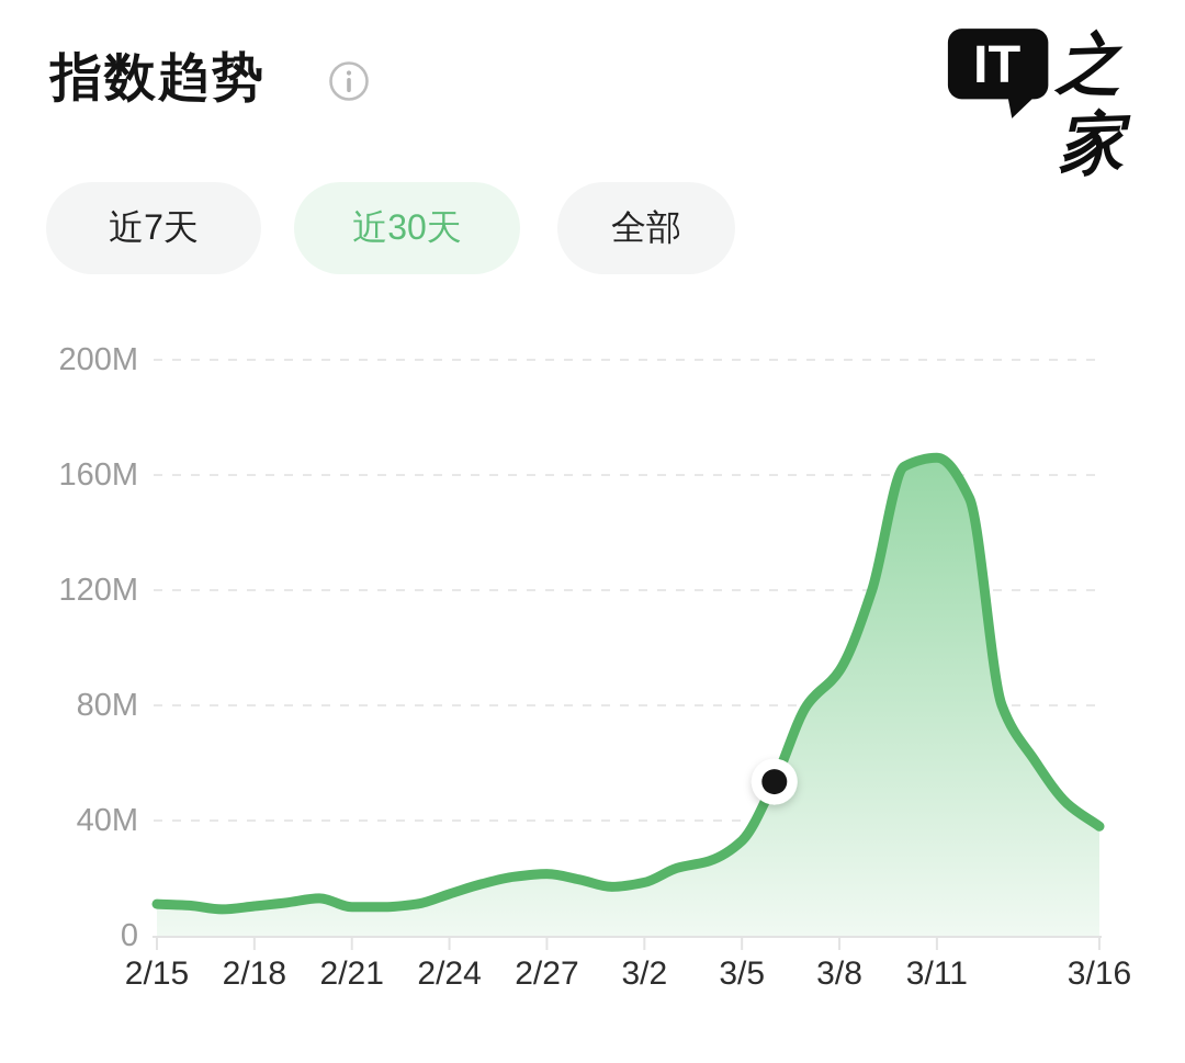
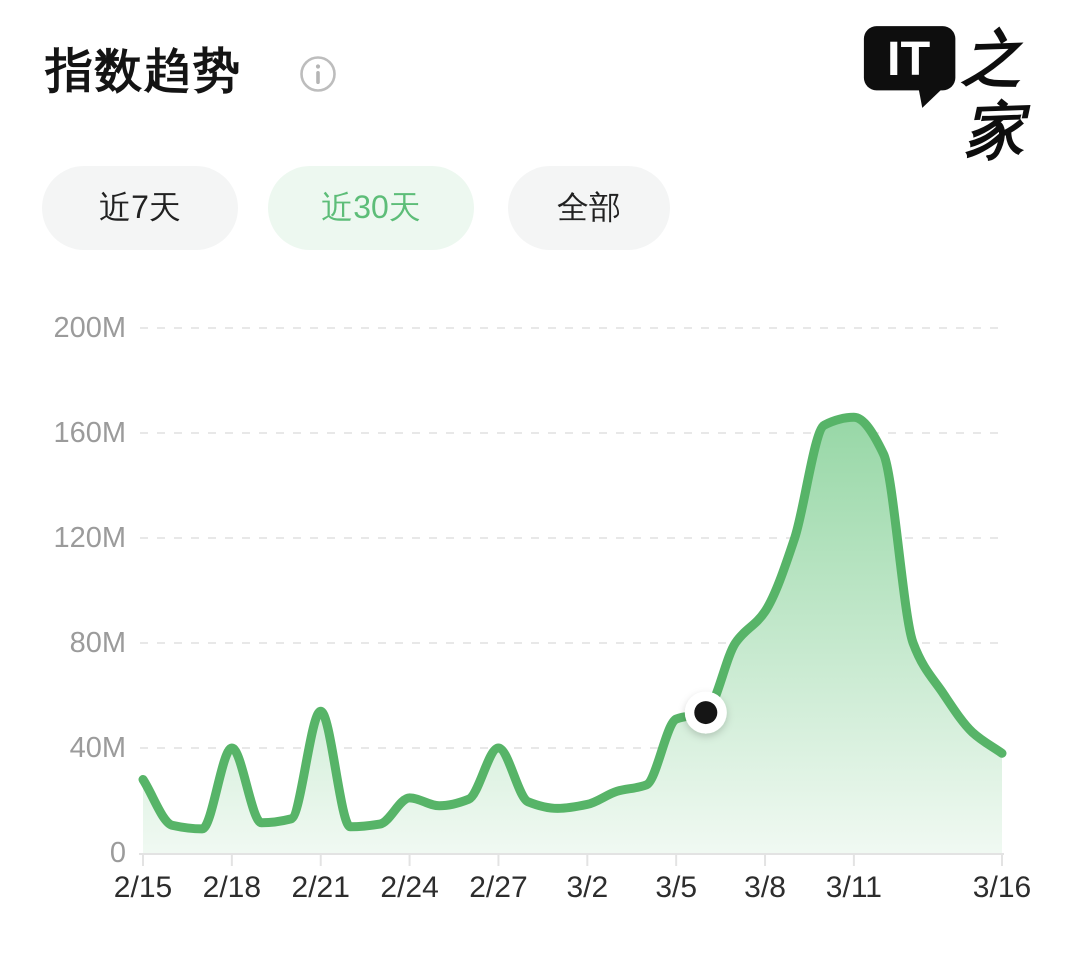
2/15: 11M -> 28M
2/18: 10M -> 40M
2/21: 10M -> 54M
2/24: 14M -> 21M
2/27: 22M -> 40M
3/5: 33M -> 51M
